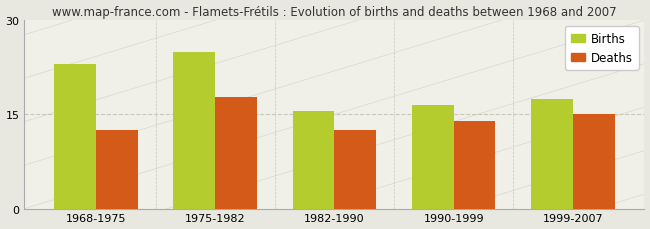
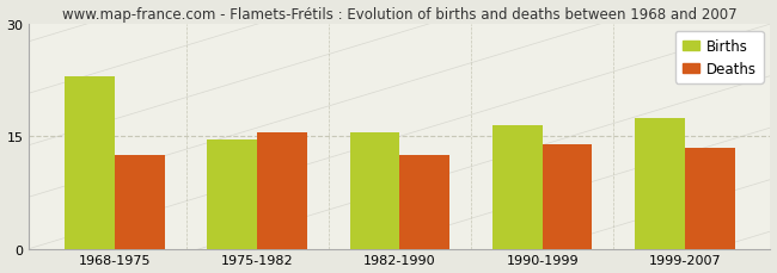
Births/1975-1982: 25.0 -> 14.5
Deaths/1975-1982: 17.8 -> 15.5
Deaths/1999-2007: 15.0 -> 13.5
